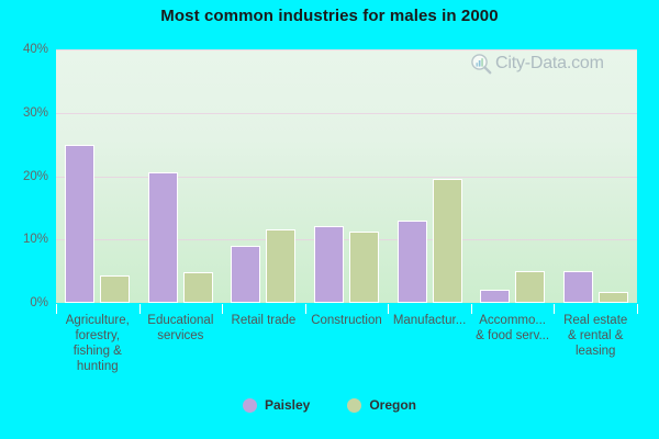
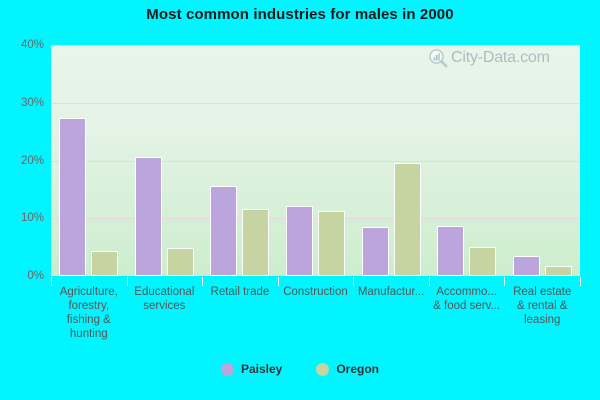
Paisley/Agriculture, forestry, fishing & hunting: 25% -> 27%
Paisley/Retail trade: 9% -> 16%
Paisley/Manufactur...: 13% -> 8%
Paisley/Accommo... & food serv...: 2% -> 9%
Paisley/Real estate & rental & leasing: 5% -> 3%
